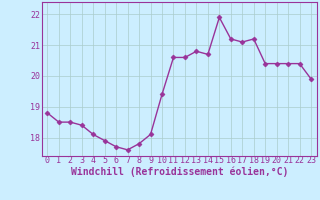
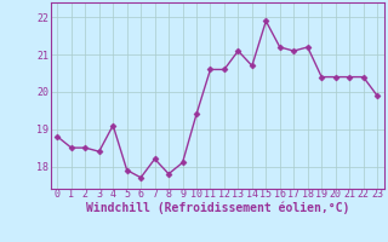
4: 18.1 -> 19.1
7: 17.6 -> 18.2
13: 20.8 -> 21.1
